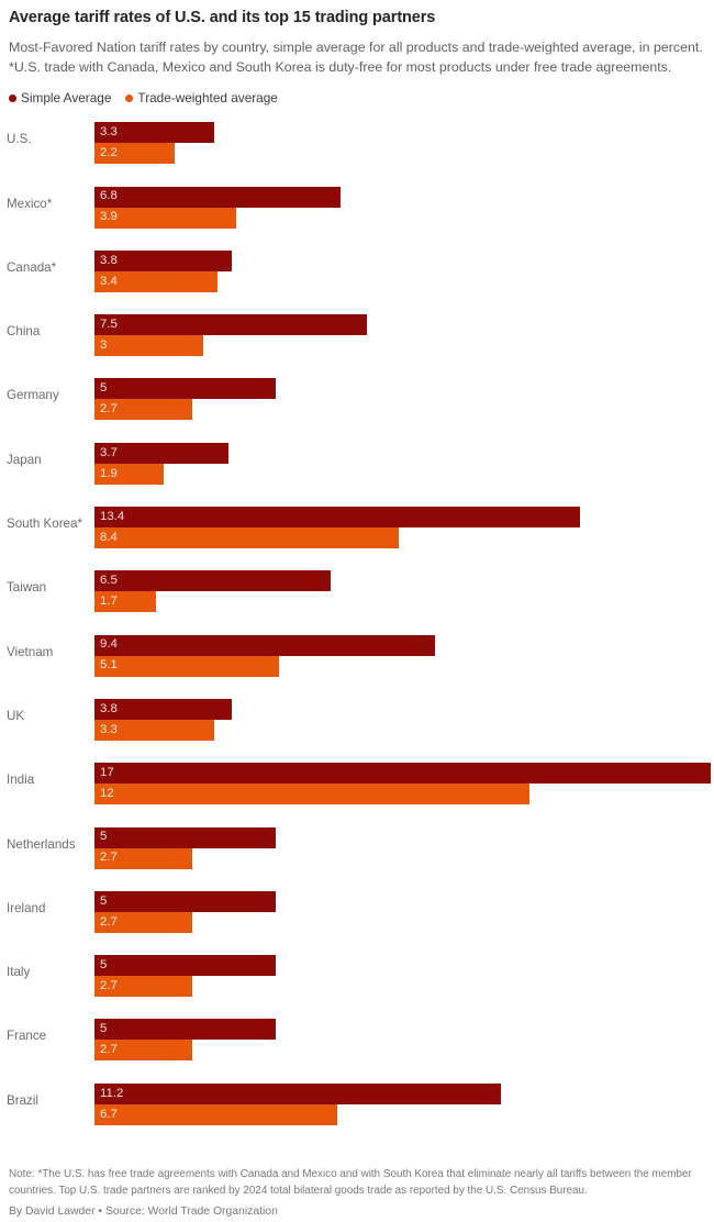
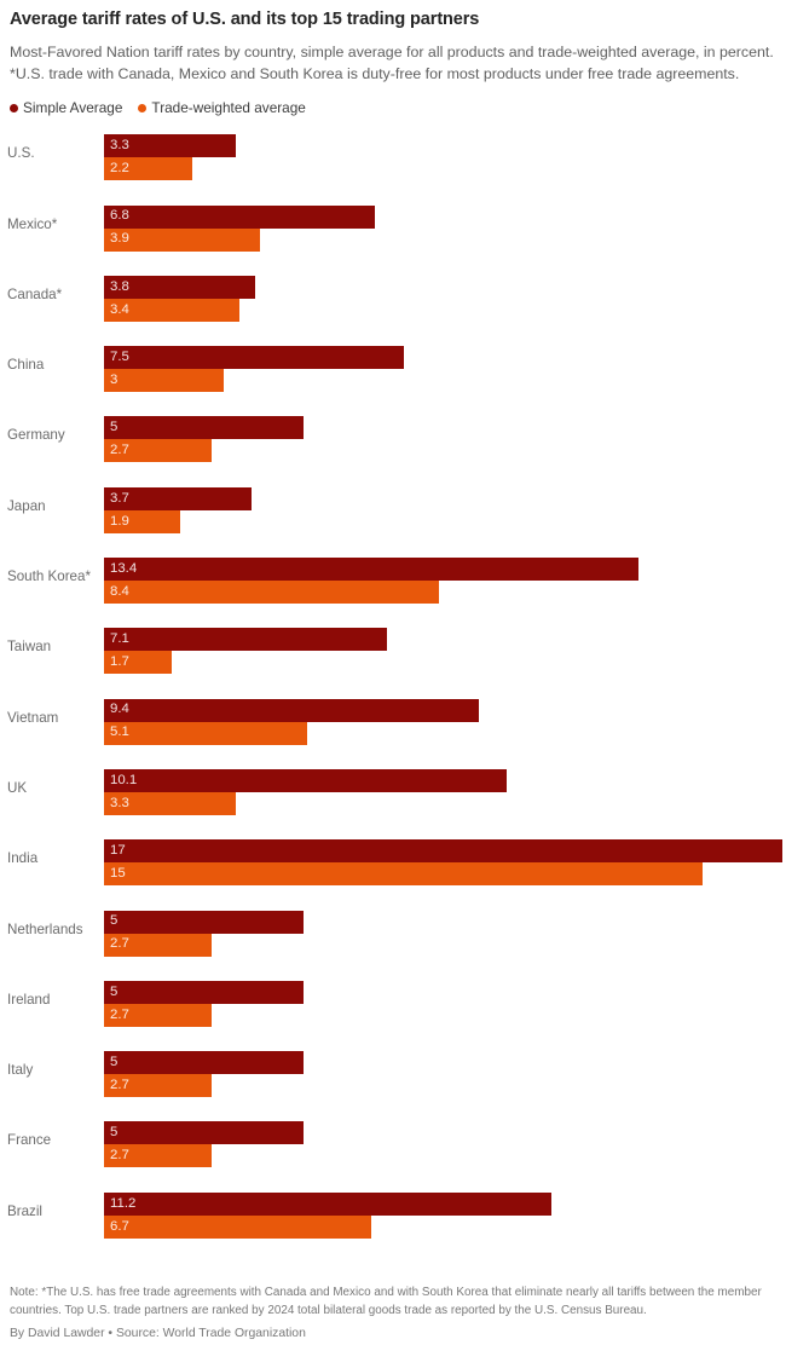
Simple Average/Taiwan: 6.5 -> 7.1
Simple Average/UK: 3.8 -> 10.1
Trade-weighted average/India: 12 -> 15
